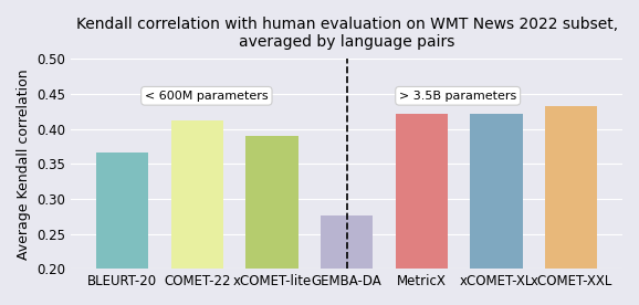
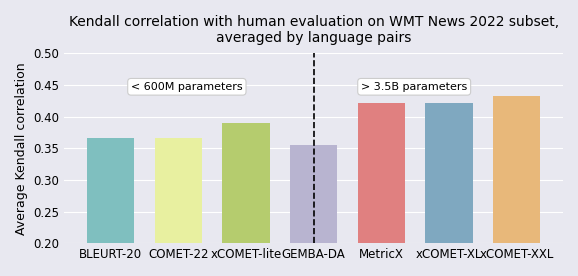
COMET-22: 0.412 -> 0.366
GEMBA-DA: 0.276 -> 0.355
